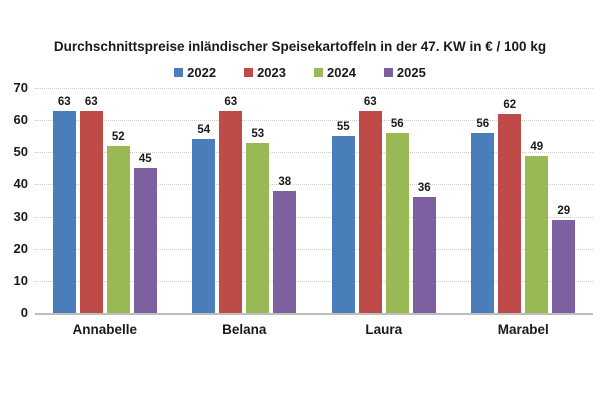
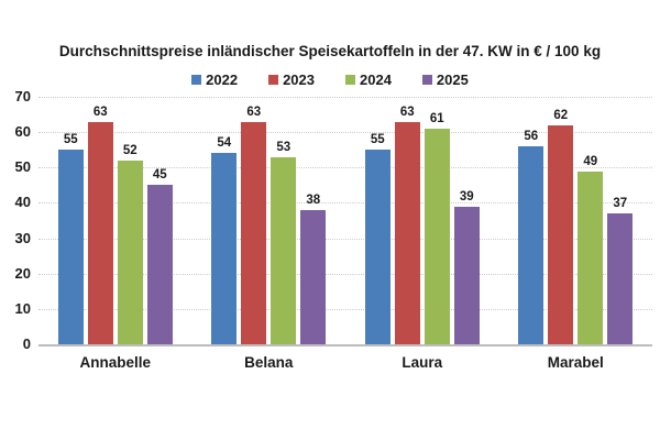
2022/Annabelle: 63 -> 55
2024/Laura: 56 -> 61
2025/Laura: 36 -> 39
2025/Marabel: 29 -> 37
